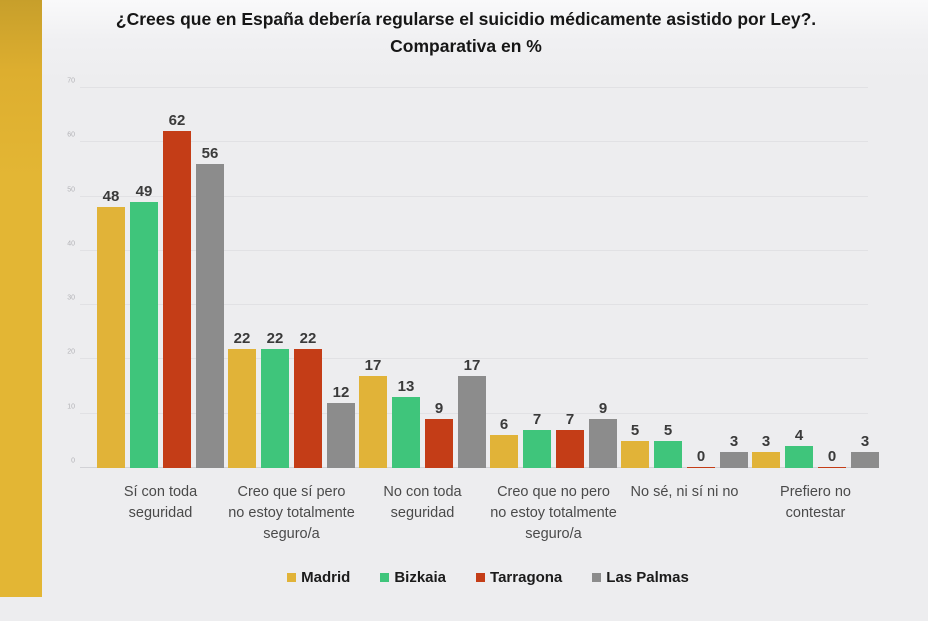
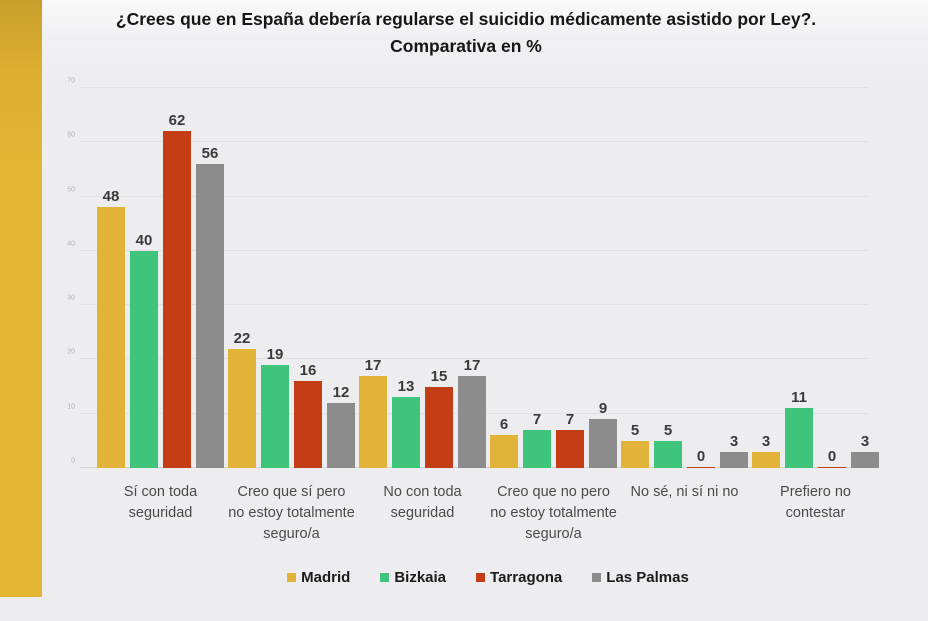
Bizkaia/Sí con toda seguridad: 49 -> 40
Bizkaia/Creo que sí pero no estoy totalmente seguro/a: 22 -> 19
Tarragona/Creo que sí pero no estoy totalmente seguro/a: 22 -> 16
Tarragona/No con toda seguridad: 9 -> 15
Bizkaia/Prefiero no contestar: 4 -> 11
